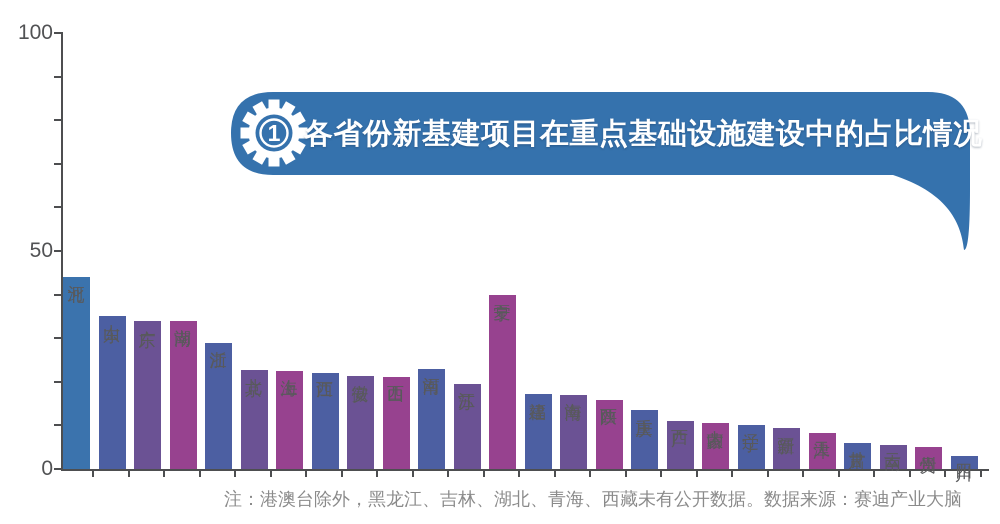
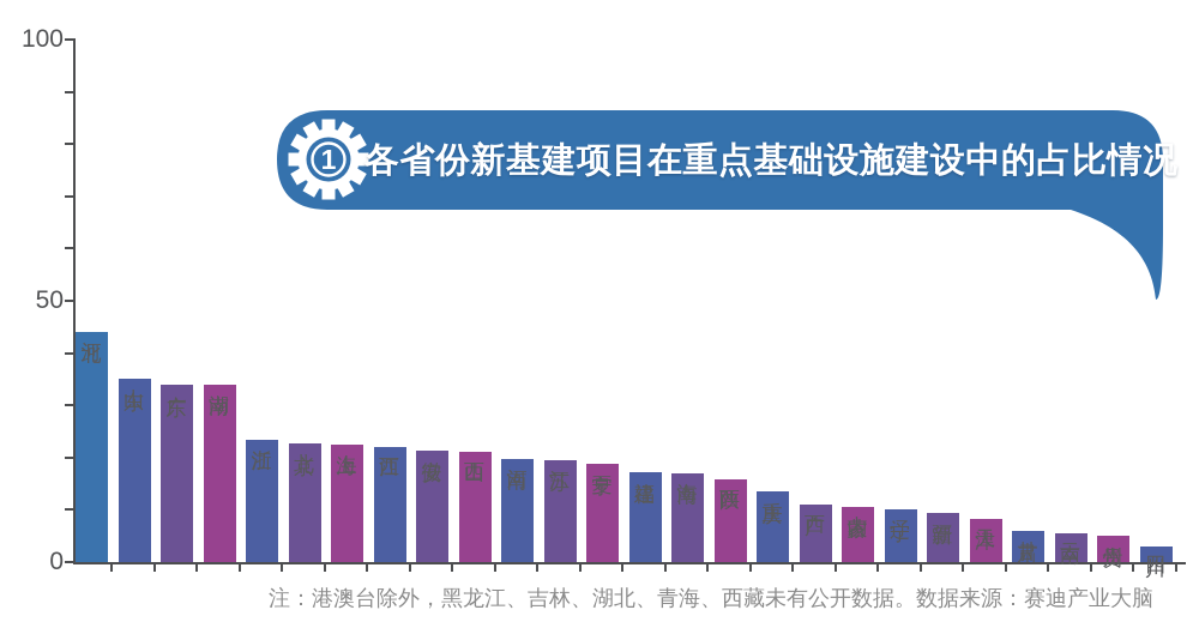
浙江: 29 -> 23
河南: 23 -> 20
宁夏: 40 -> 19
